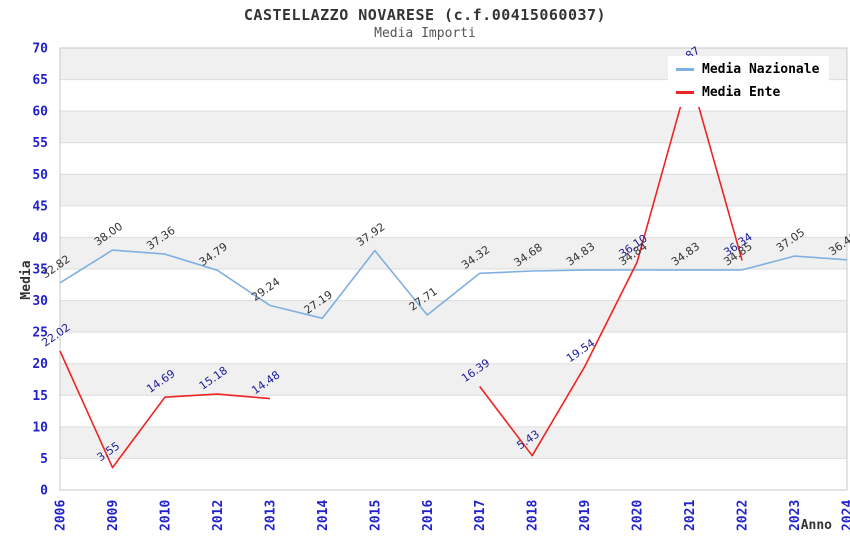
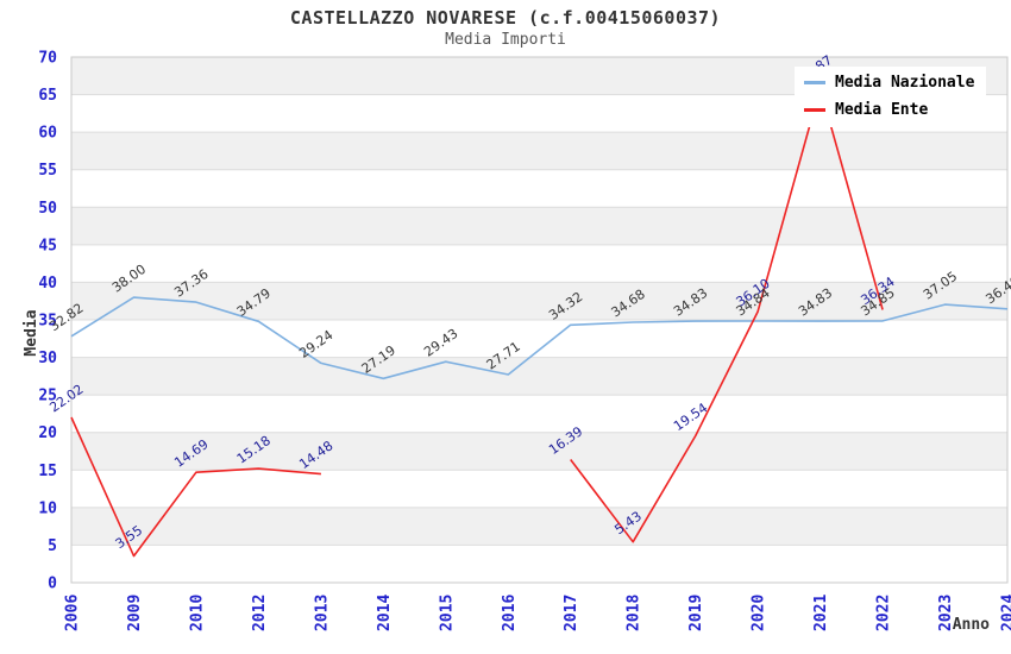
Media Nazionale/2015: 37.92 -> 29.43
